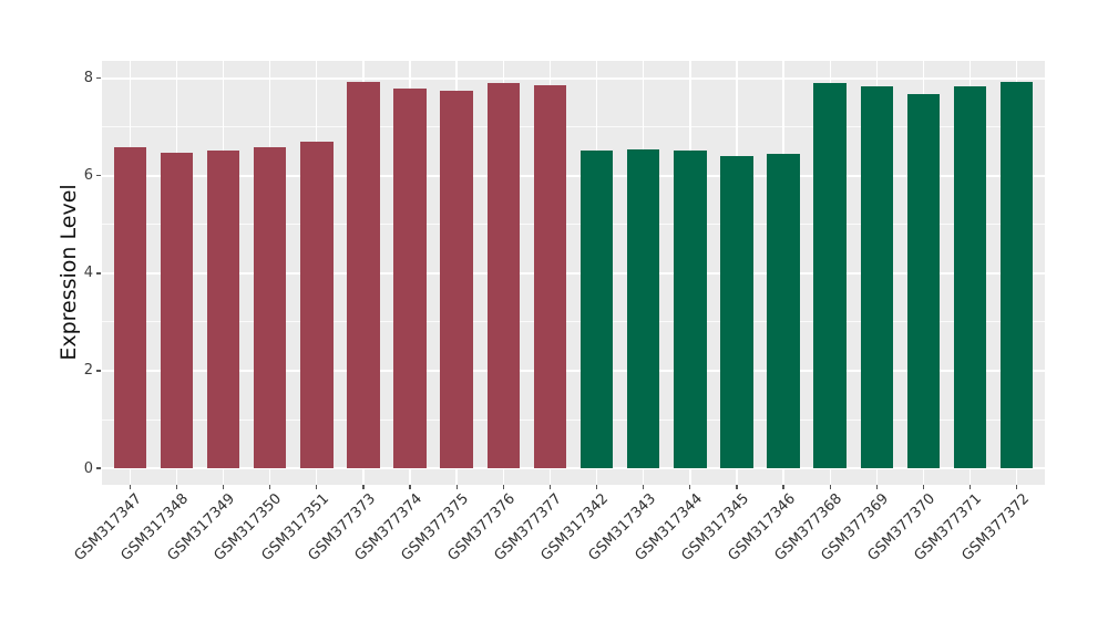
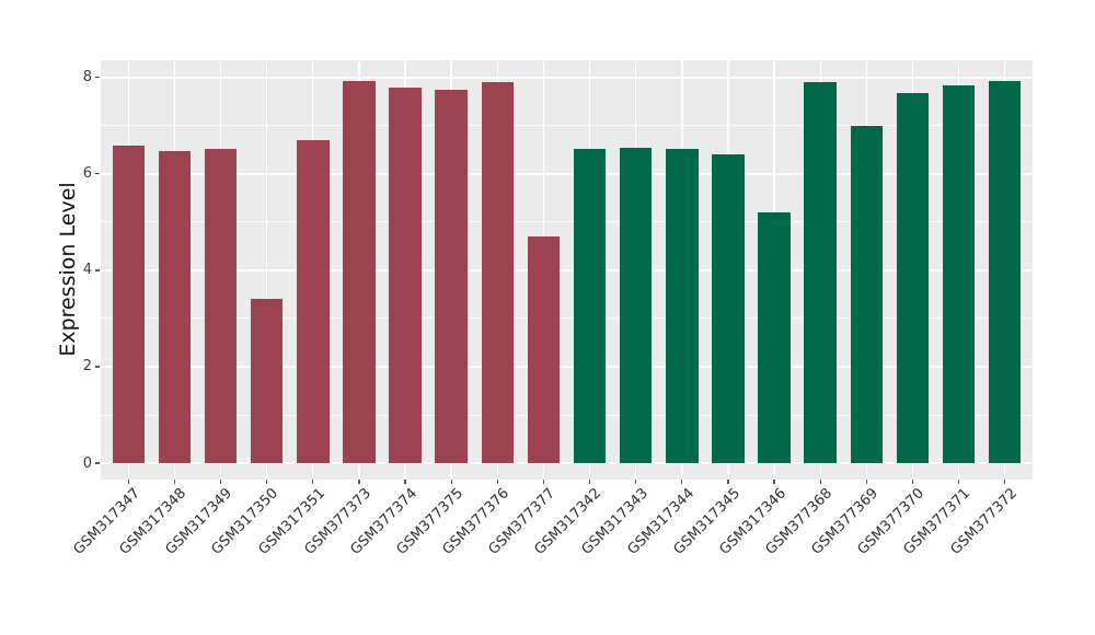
GSM317350: 6.6 -> 3.4
GSM377377: 7.9 -> 4.7
GSM317346: 6.5 -> 5.2
GSM377369: 7.8 -> 7.0
